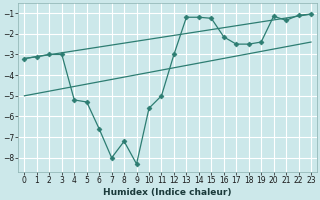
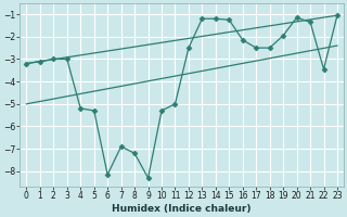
6: -6.60 -> -8.15
7: -8.00 -> -6.90
10: -5.60 -> -5.30
12: -3.00 -> -2.50
19: -2.40 -> -1.95
22: -1.10 -> -3.45
